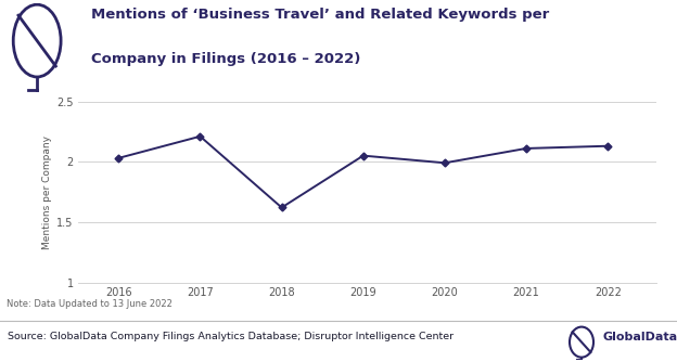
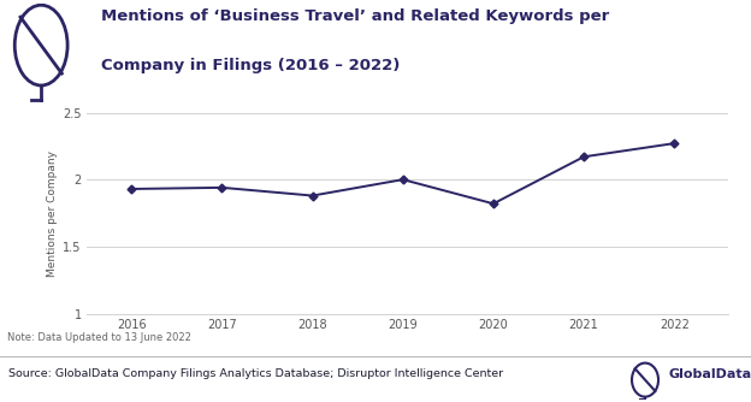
2016: 2.03 -> 1.93
2017: 2.21 -> 1.94
2018: 1.62 -> 1.88
2019: 2.05 -> 2.00
2020: 1.99 -> 1.82
2021: 2.11 -> 2.17
2022: 2.13 -> 2.27
